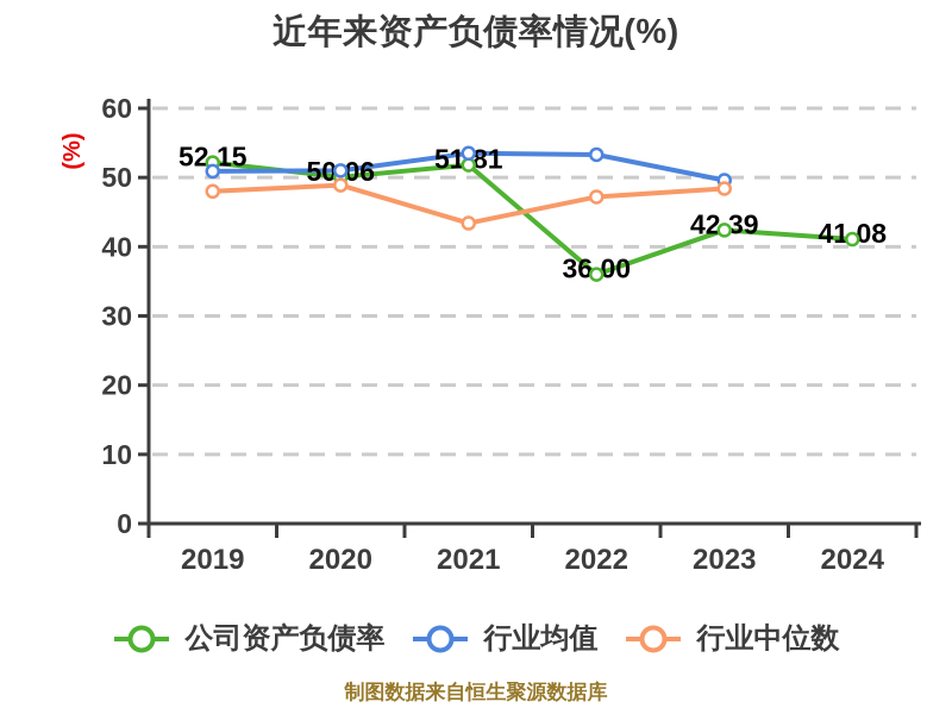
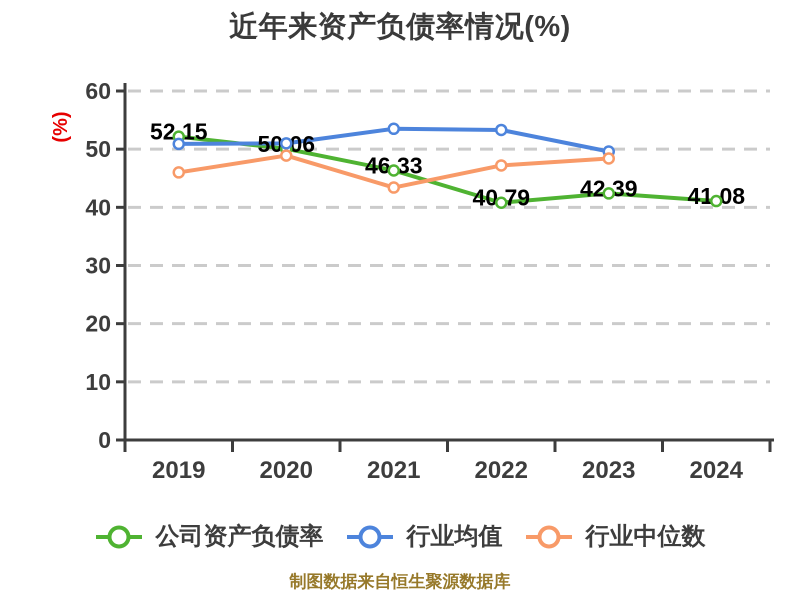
行业中位数/2019: 48 -> 46
公司资产负债率/2021: 51.81 -> 46.33
公司资产负债率/2022: 36.00 -> 40.79
